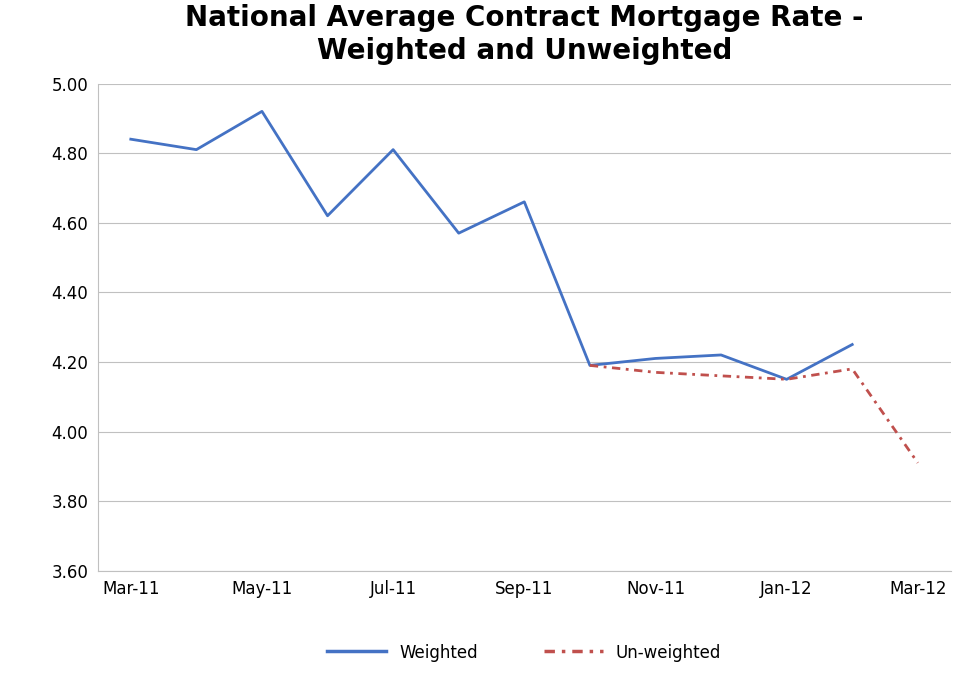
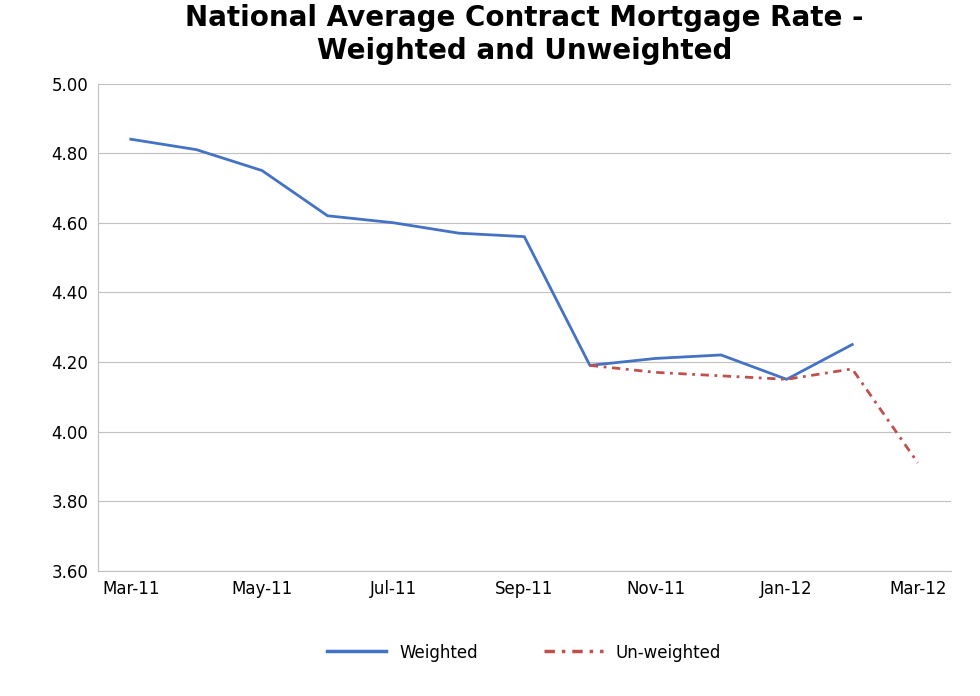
Weighted/May-11: 4.92 -> 4.75
Weighted/Jul-11: 4.81 -> 4.60
Weighted/Sep-11: 4.66 -> 4.56
